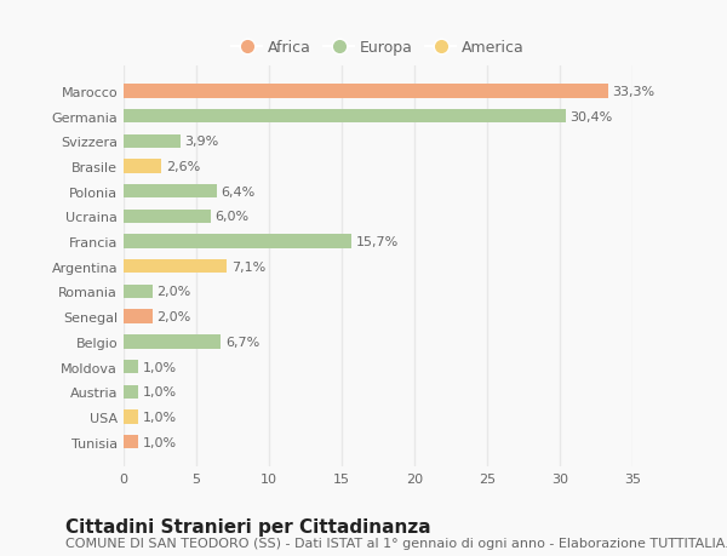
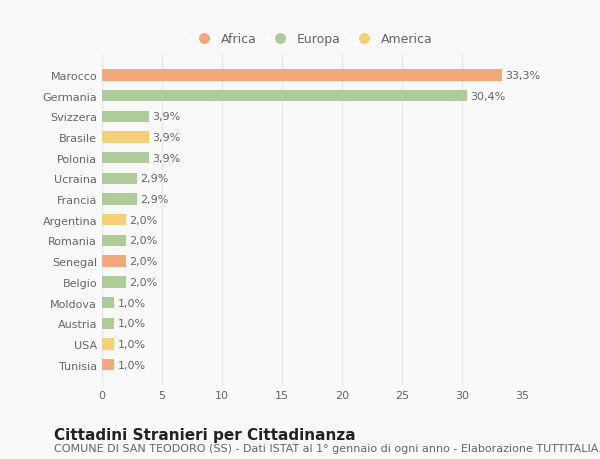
Brasile: 2,6% -> 3,9%
Polonia: 6,4% -> 3,9%
Ucraina: 6,0% -> 2,9%
Francia: 15,7% -> 2,9%
Argentina: 7,1% -> 2,0%
Belgio: 6,7% -> 2,0%
